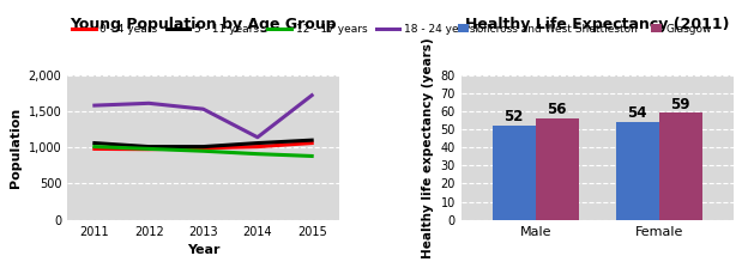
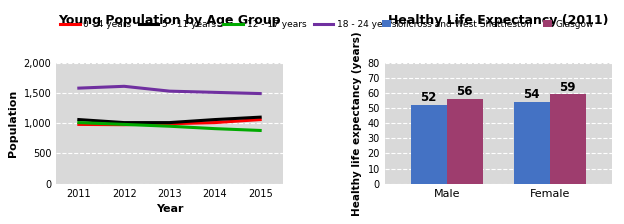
Young Population by Age Group/18 - 24 years/2014: 1,140 -> 1,510
Young Population by Age Group/18 - 24 years/2015: 1,720 -> 1,490
